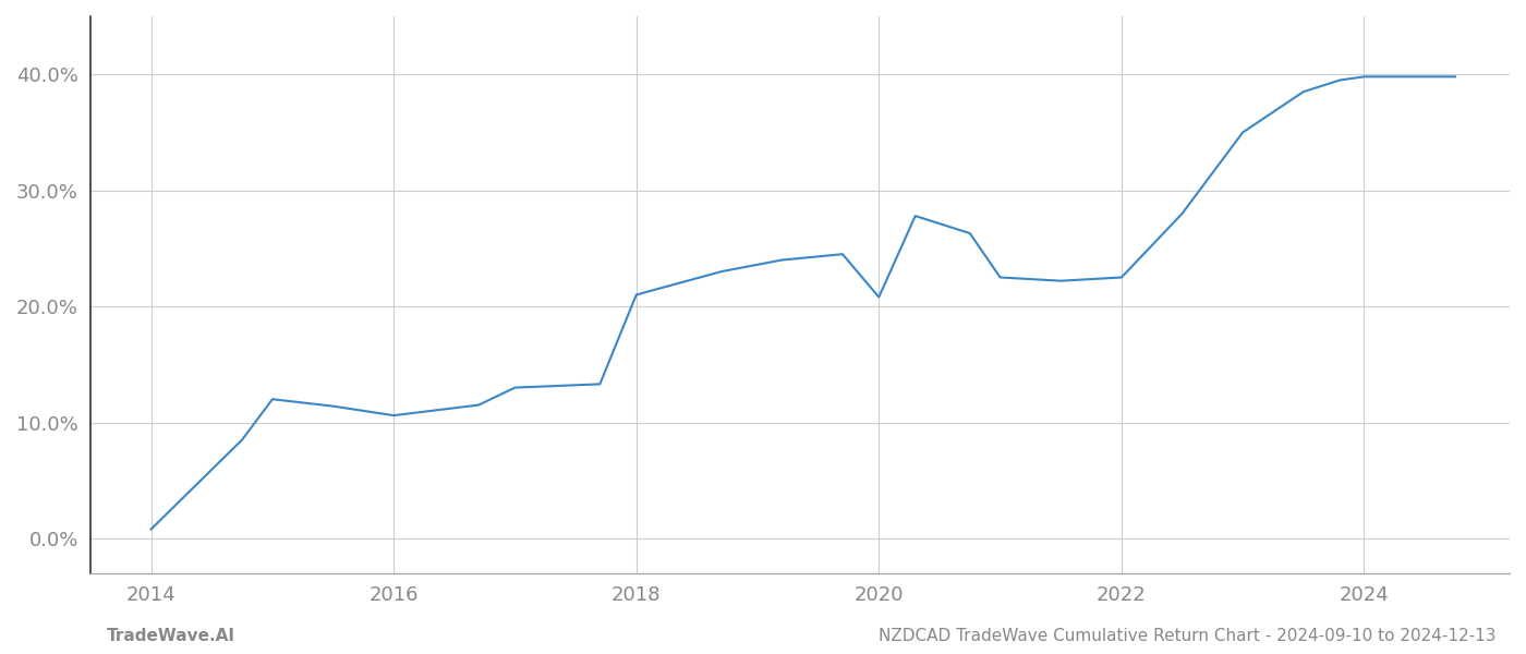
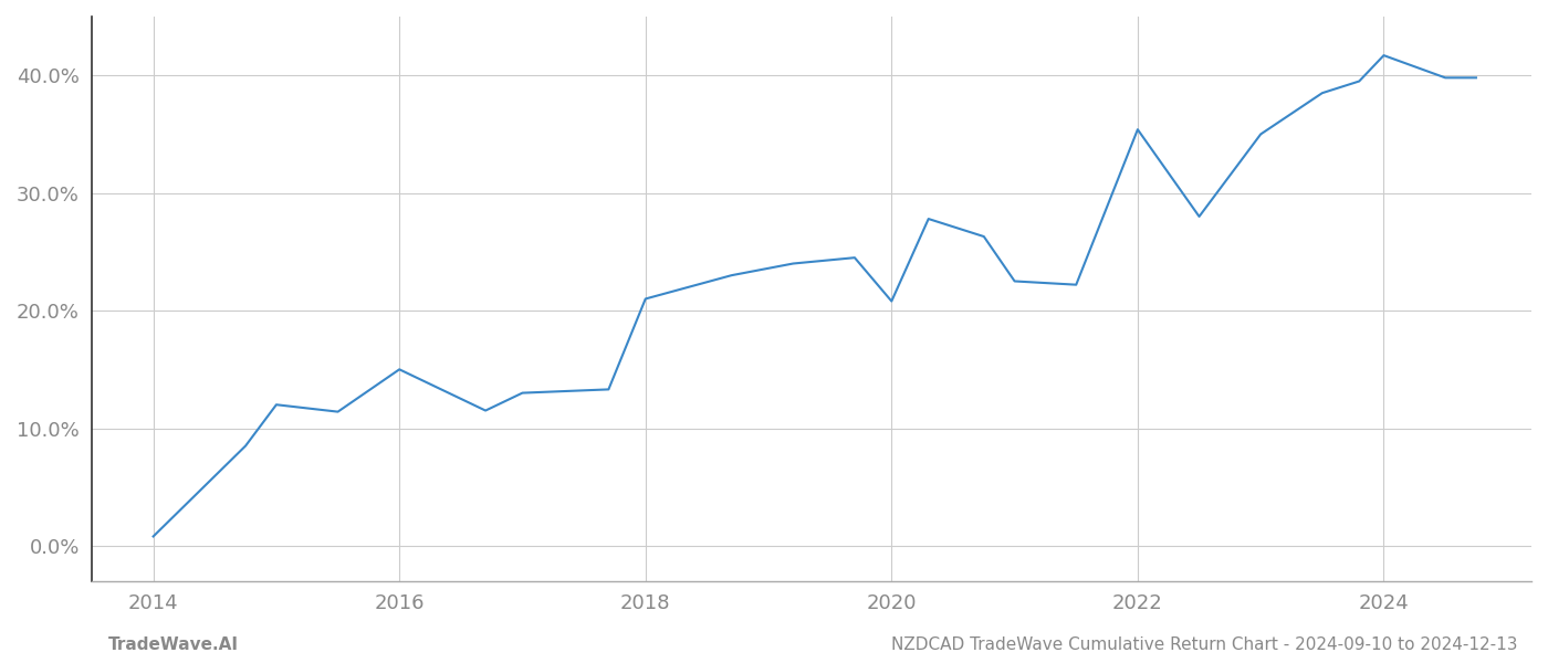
2016: 10.6% -> 15.0%
2022: 22.5% -> 35.4%
2024: 39.8% -> 41.7%
